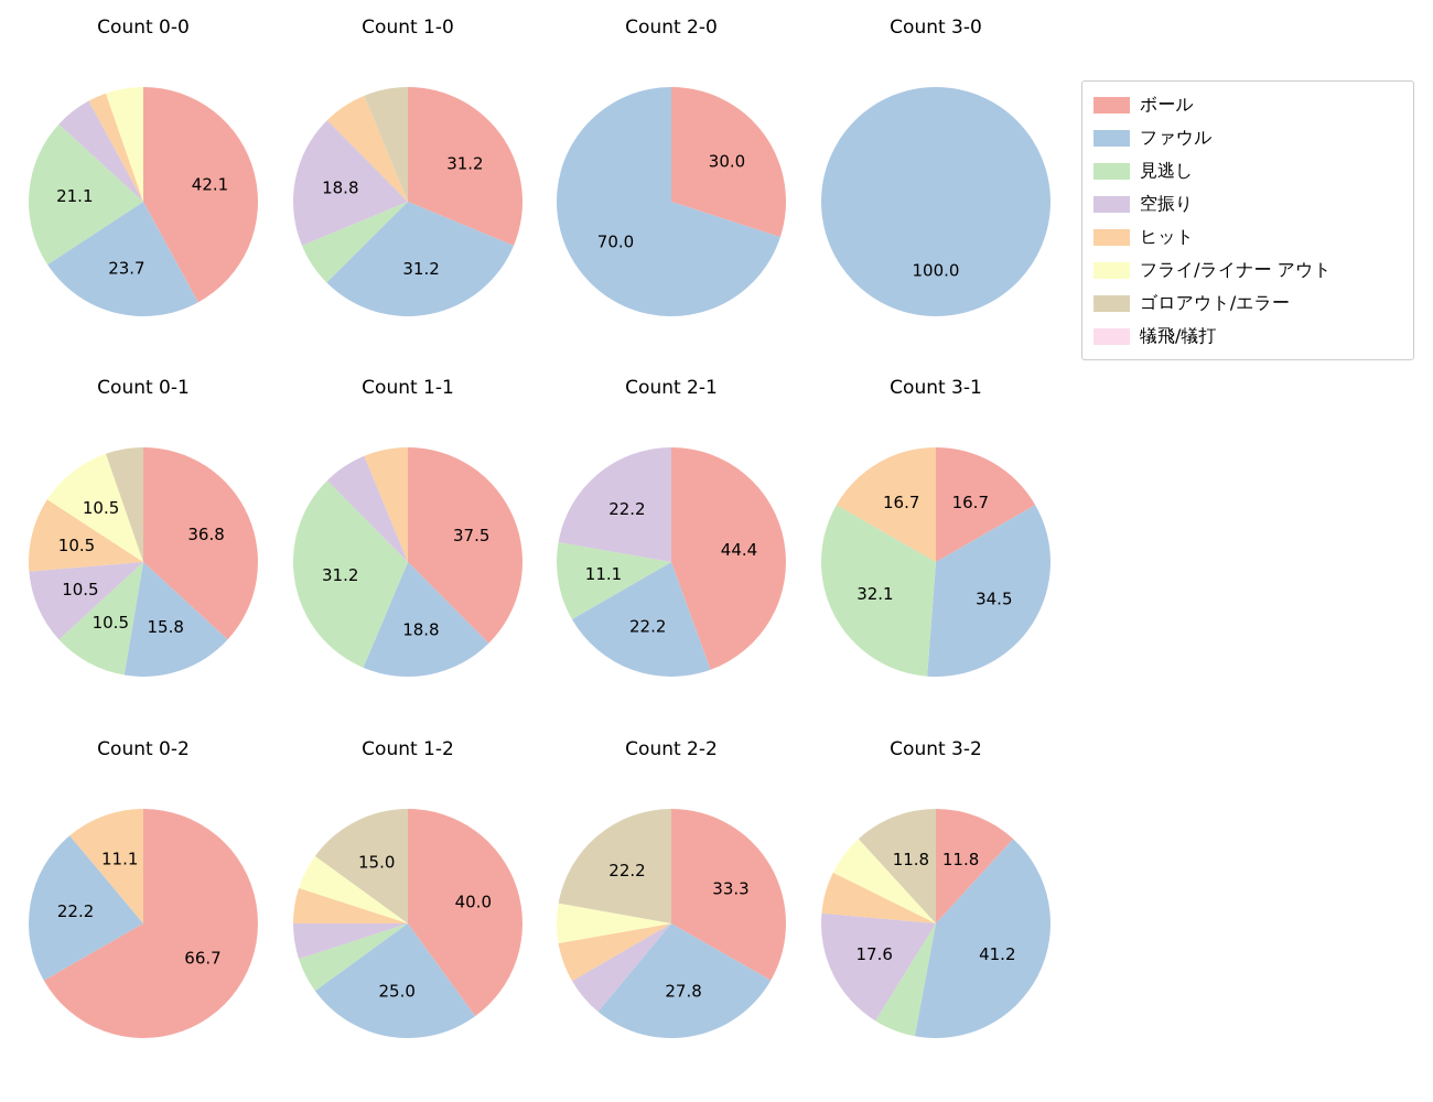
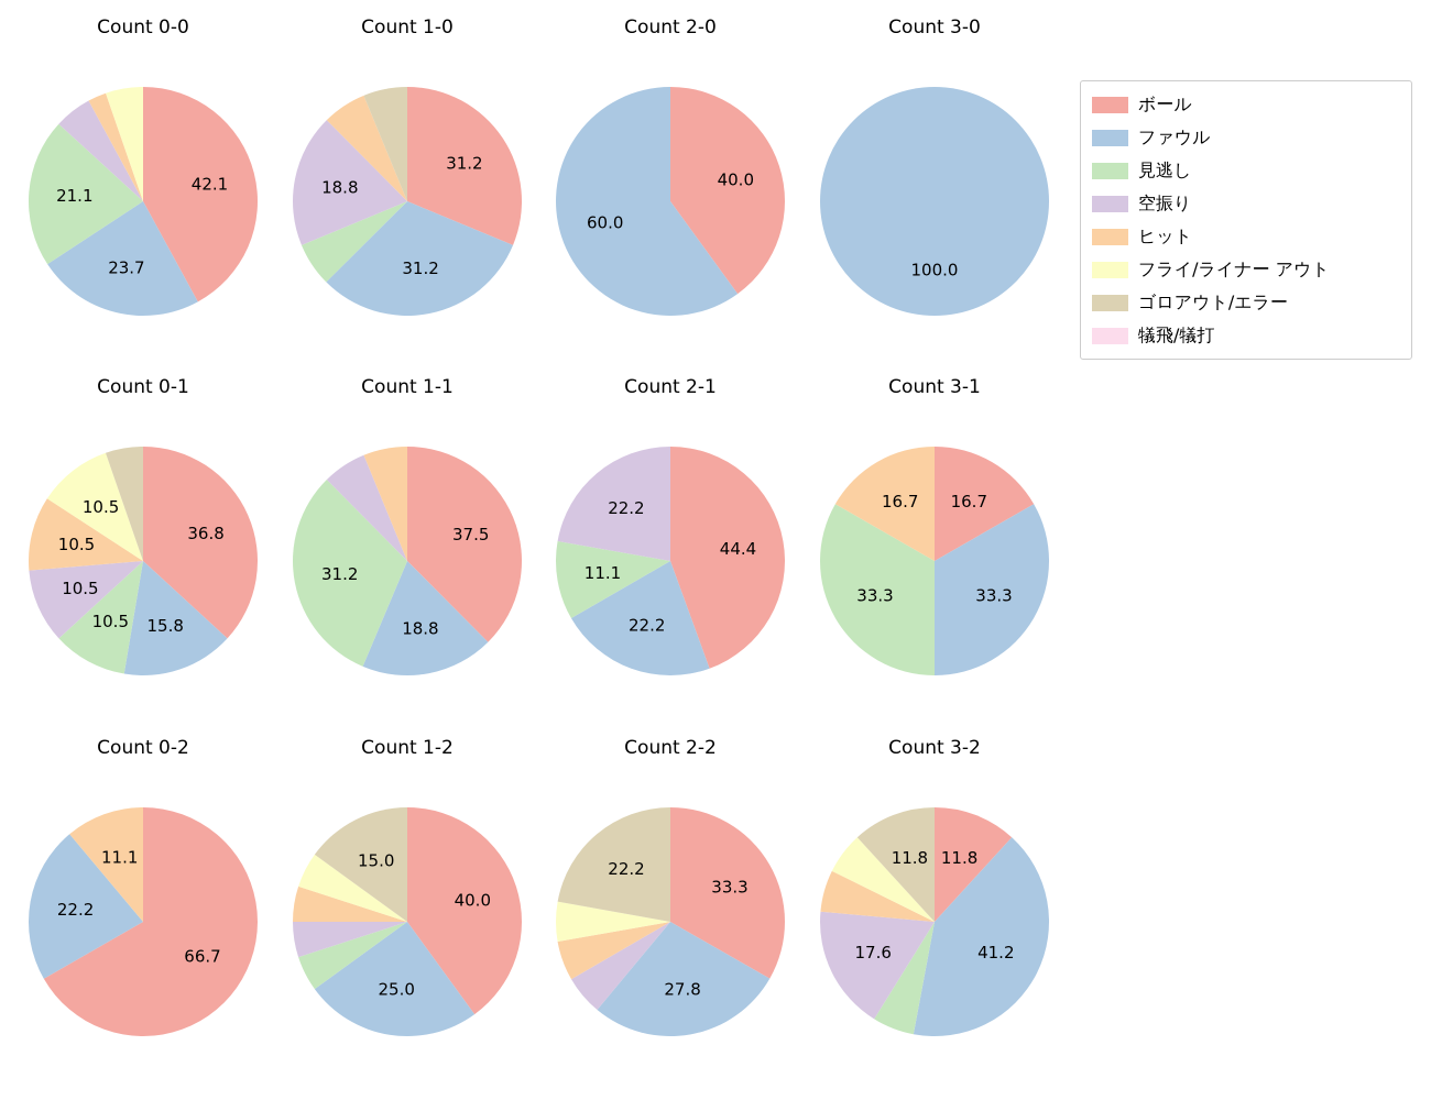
Count 2-0/ボール: 30.0 -> 40.0
Count 2-0/ファウル: 70.0 -> 60.0
Count 3-1/ファウル: 34.5 -> 33.3
Count 3-1/見逃し: 32.1 -> 33.3
